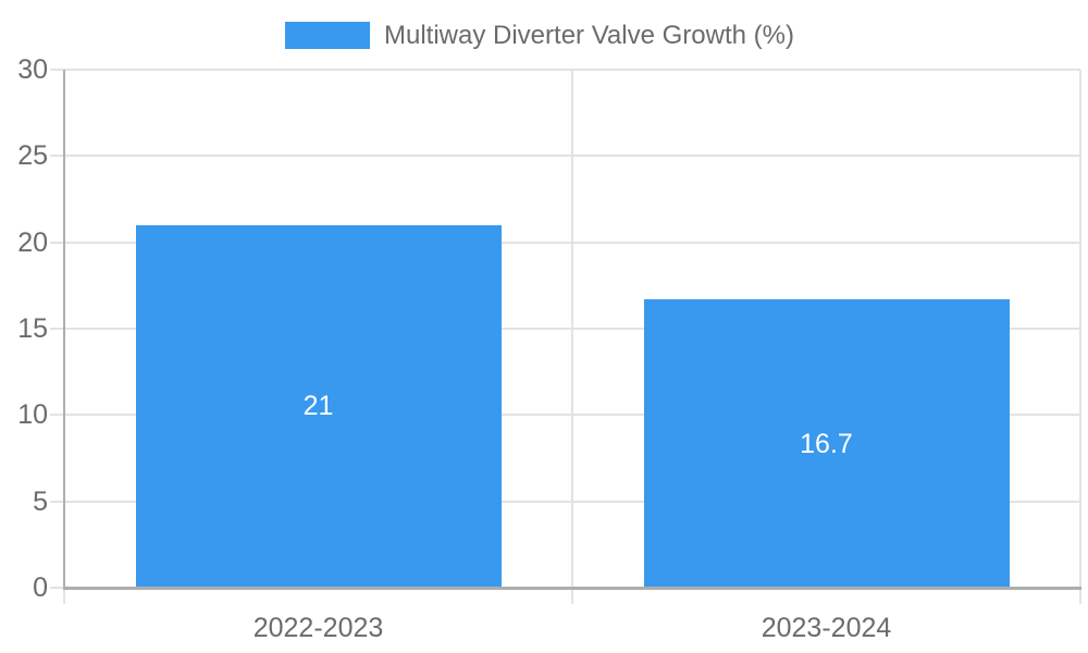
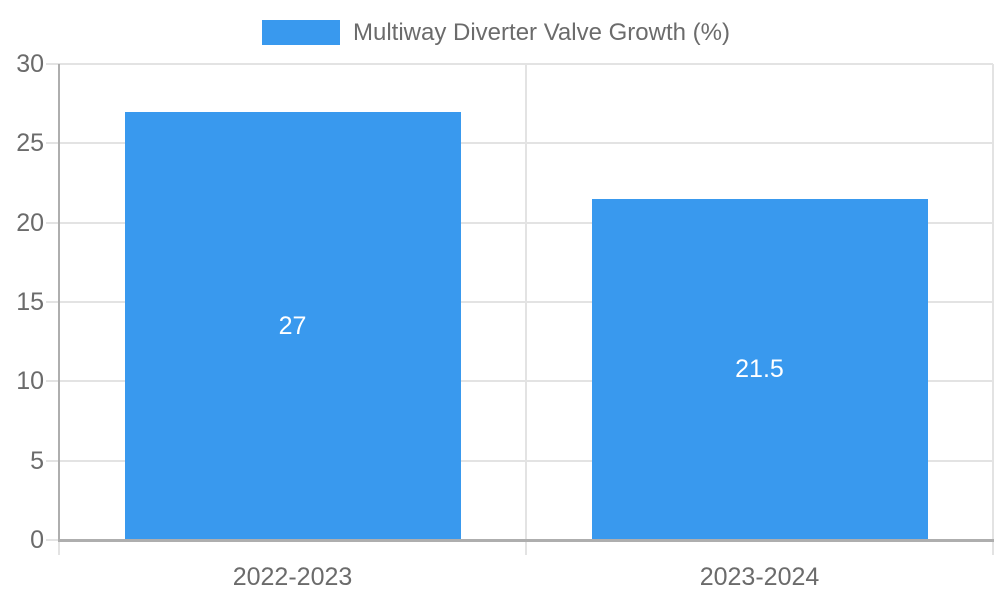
2022-2023: 21 -> 27
2023-2024: 16.7 -> 21.5
